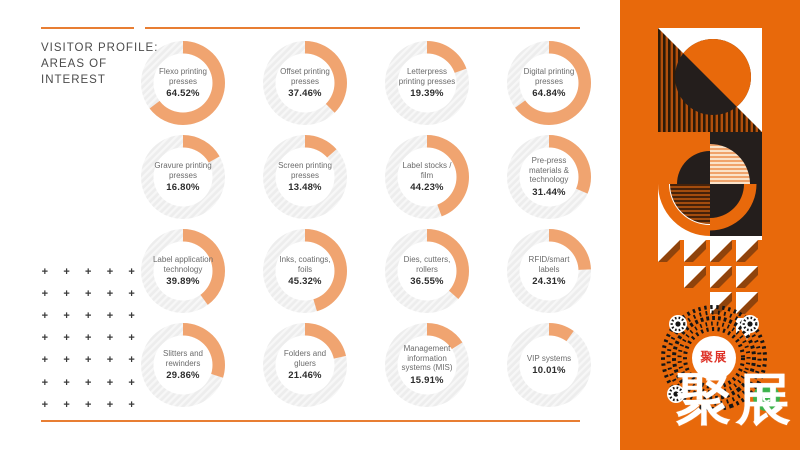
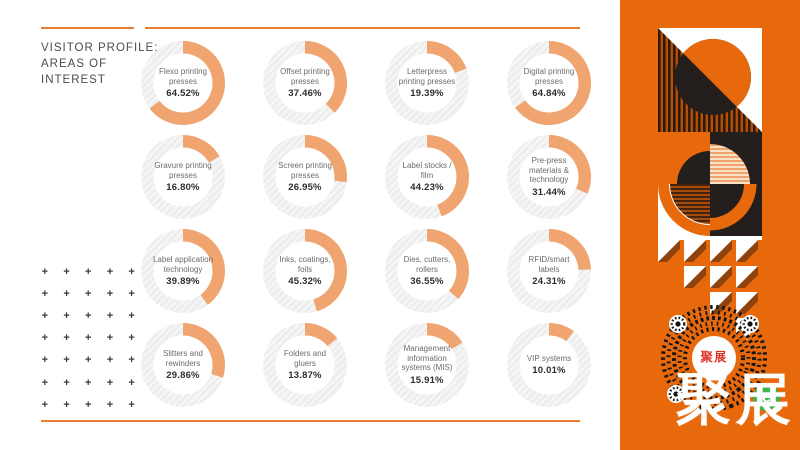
Screen printing presses: 13.48% -> 26.95%
Folders and gluers: 21.46% -> 13.87%
